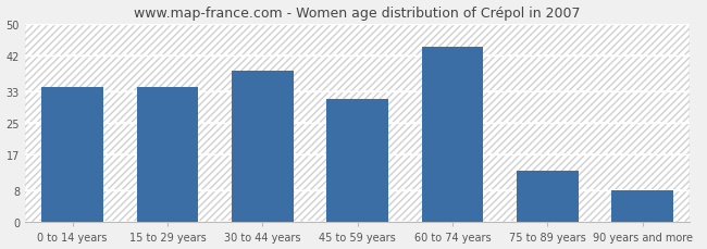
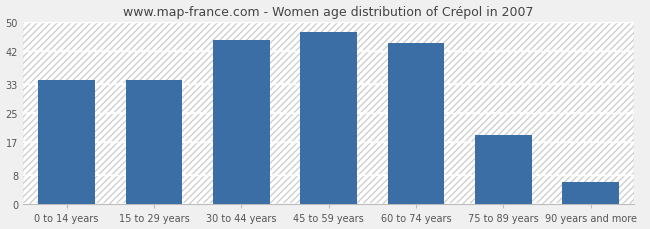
30 to 44 years: 38 -> 45
45 to 59 years: 31 -> 47
75 to 89 years: 13 -> 19
90 years and more: 8 -> 6
